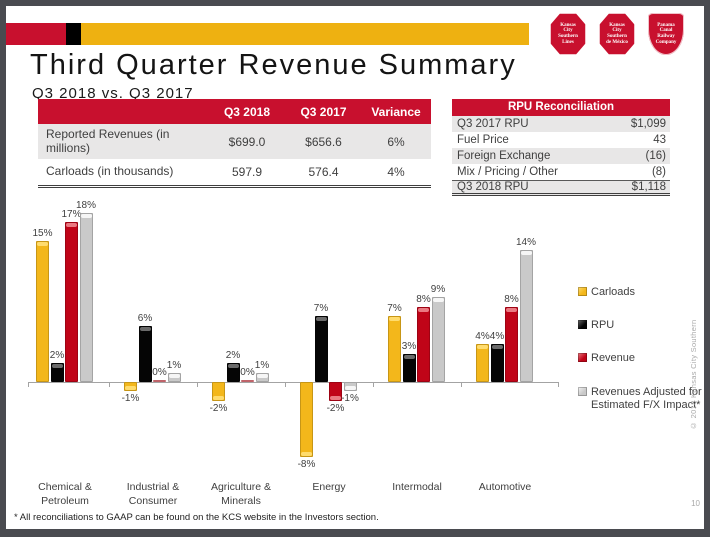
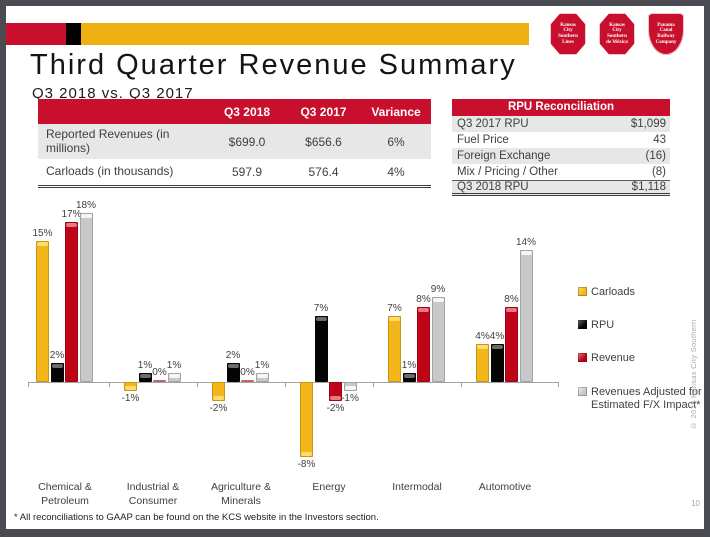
RPU/Industrial & Consumer: 6% -> 1%
RPU/Intermodal: 3% -> 1%
